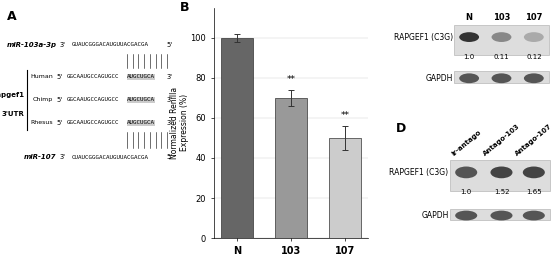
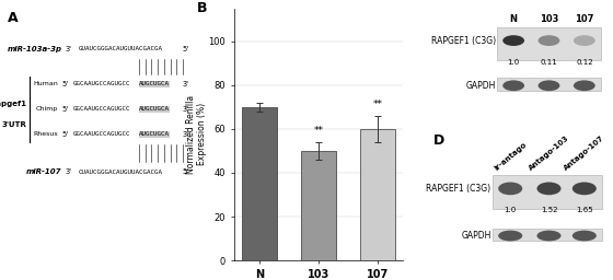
N: 100 -> 70
103: 70 -> 50
107: 50 -> 60
